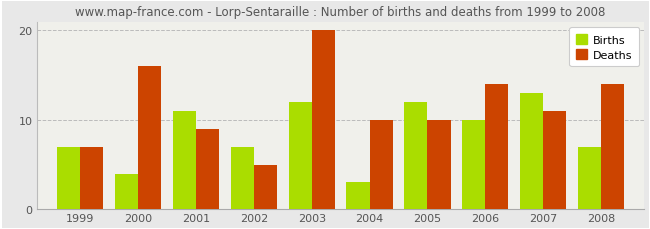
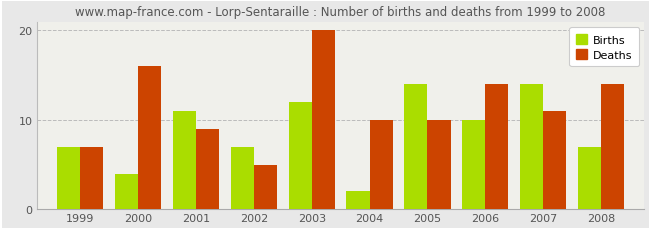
Births/2004: 3 -> 2
Births/2005: 12 -> 14
Births/2007: 13 -> 14
